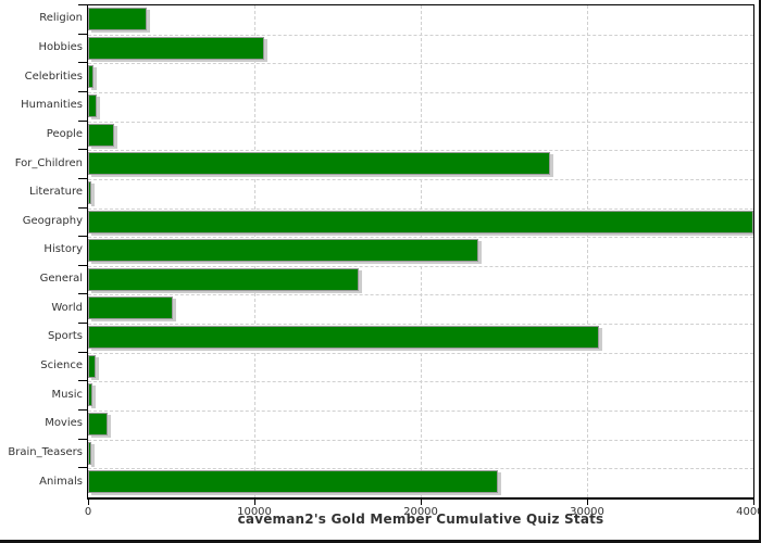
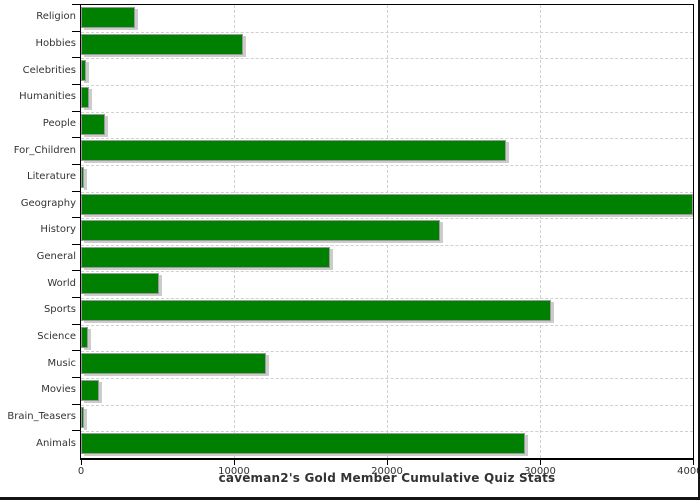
Music: 300 -> 12100
Animals: 24600 -> 29000
